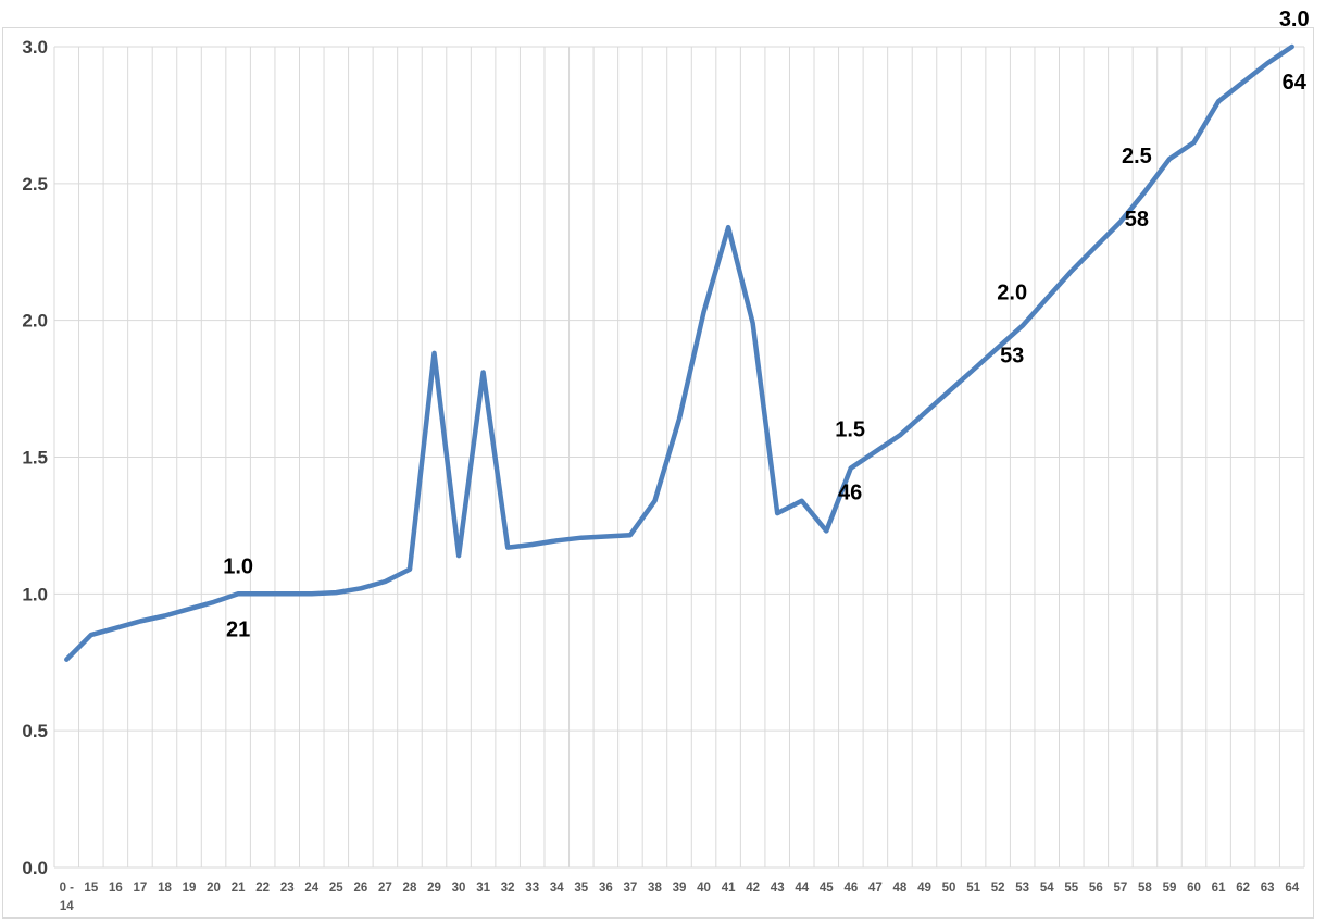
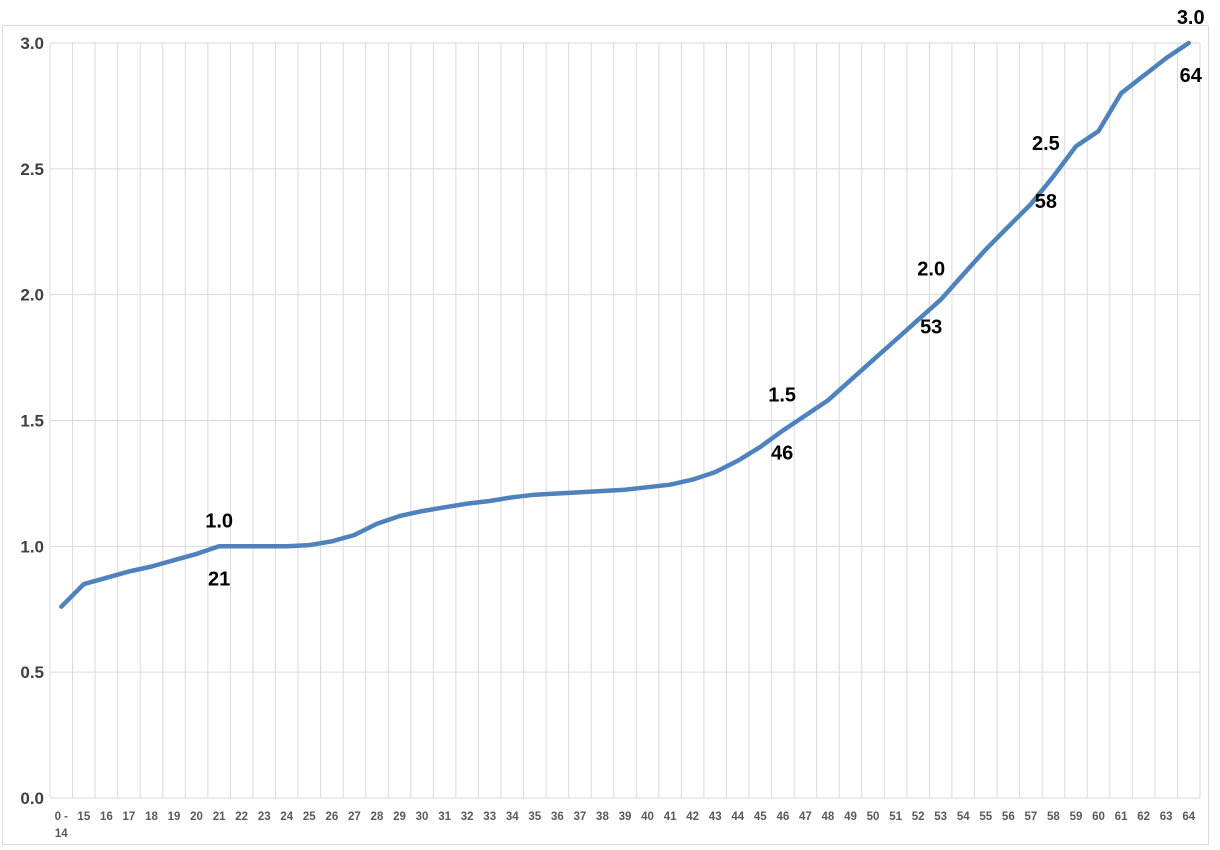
29: 1.88 -> 1.12
31: 1.81 -> 1.16
38: 1.34 -> 1.22
39: 1.64 -> 1.23
40: 2.03 -> 1.24
41: 2.34 -> 1.25
42: 1.99 -> 1.26
45: 1.23 -> 1.40
